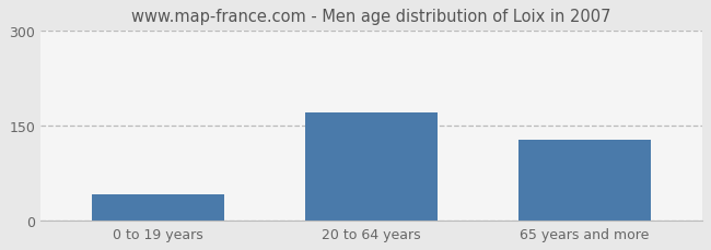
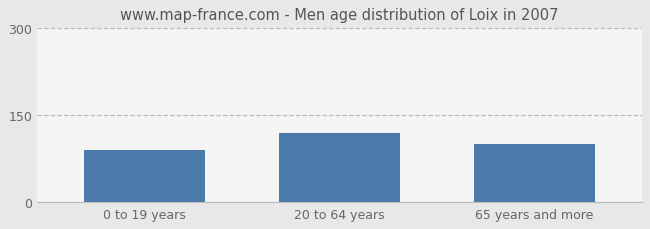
0 to 19 years: 42 -> 90
20 to 64 years: 170 -> 118
65 years and more: 128 -> 100
